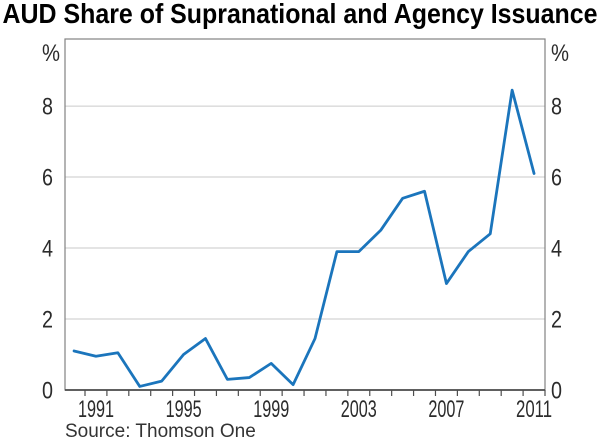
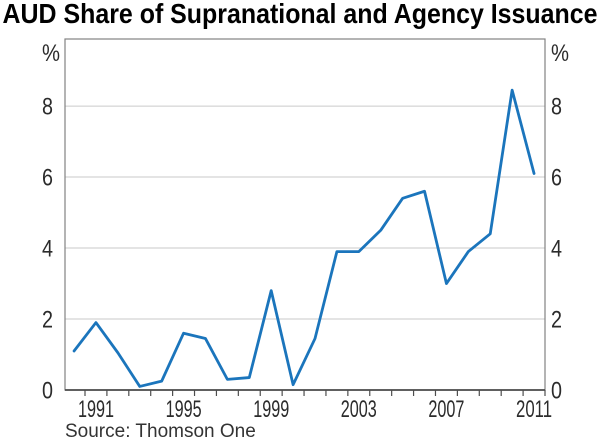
1991: 0.9 -> 1.9
1995: 1.0 -> 1.6
1999: 0.8 -> 2.8
